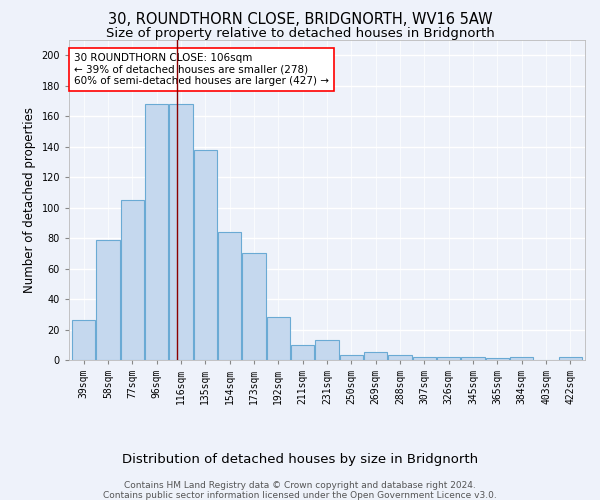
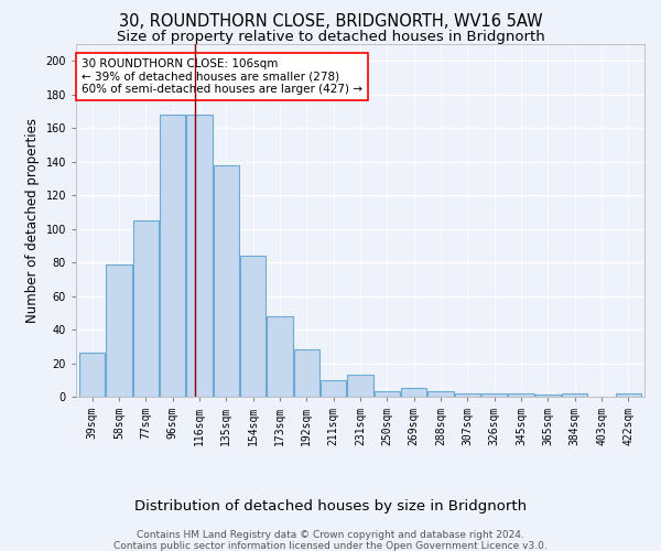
173sqm: 70 -> 48
